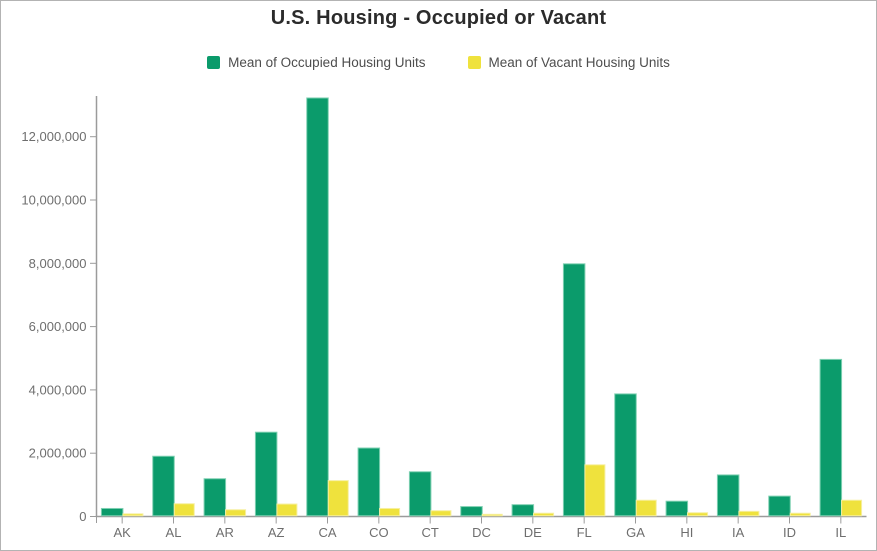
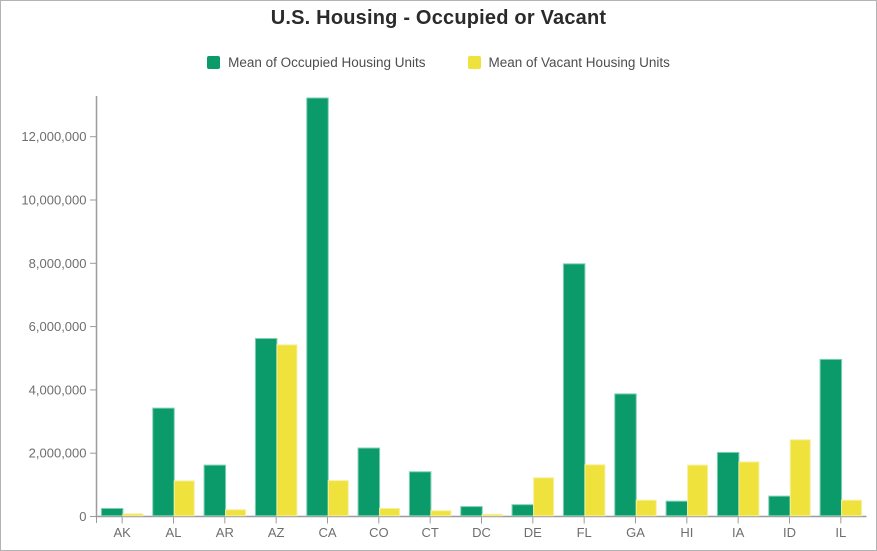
Mean of Occupied Housing Units/AL: 1900000 -> 3400000
Mean of Vacant Housing Units/AL: 400000 -> 1100000
Mean of Occupied Housing Units/AR: 1200000 -> 1600000
Mean of Occupied Housing Units/AZ: 2600000 -> 5600000
Mean of Vacant Housing Units/AZ: 400000 -> 5400000
Mean of Vacant Housing Units/DE: 100000 -> 1200000
Mean of Vacant Housing Units/HI: 100000 -> 1600000
Mean of Occupied Housing Units/IA: 1300000 -> 2000000
Mean of Vacant Housing Units/IA: 100000 -> 1700000
Mean of Vacant Housing Units/ID: 100000 -> 2400000
